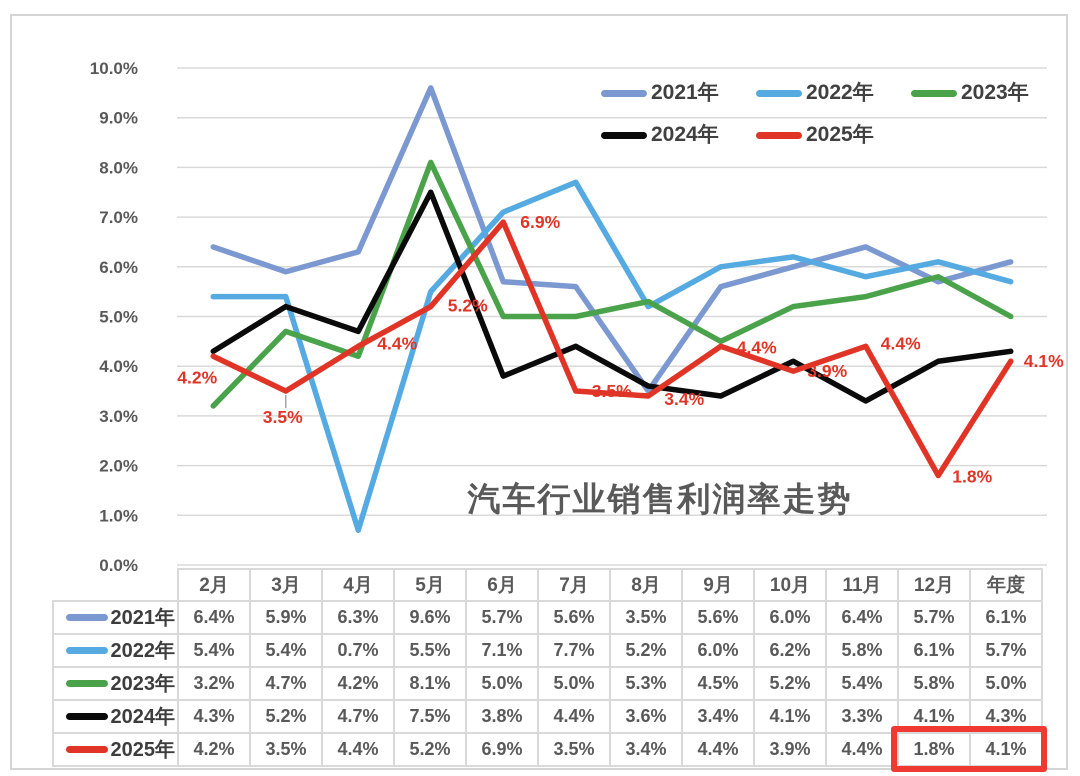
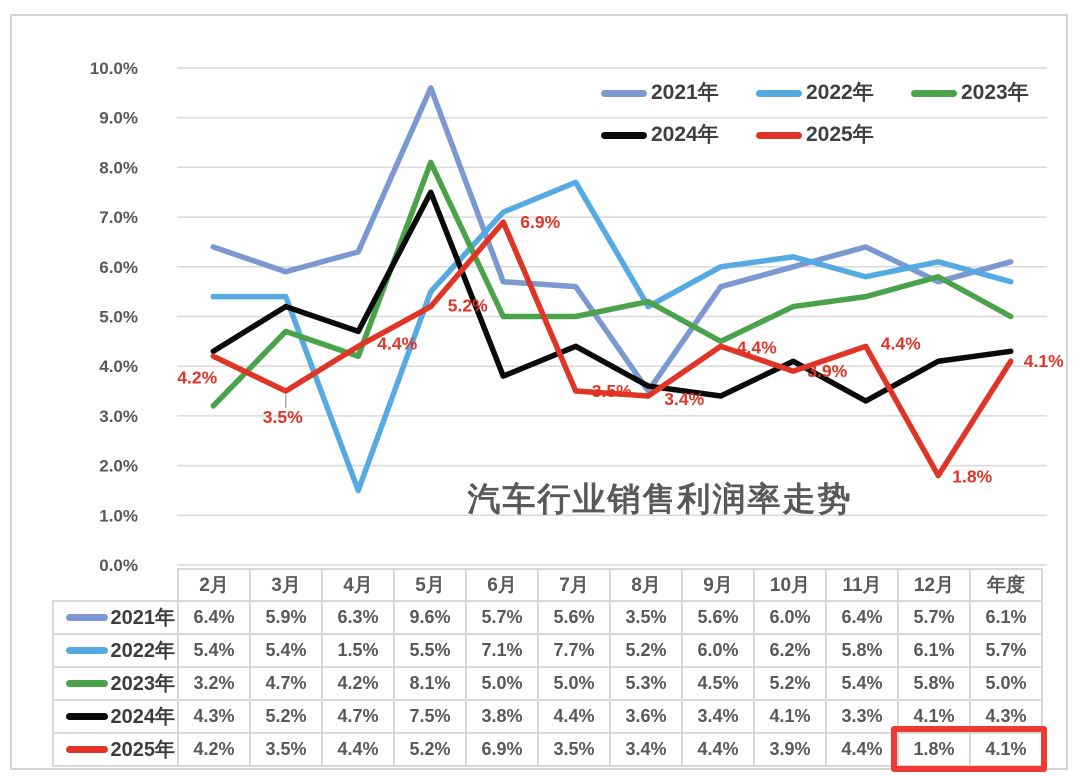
2022年/4月: 0.7% -> 1.5%
